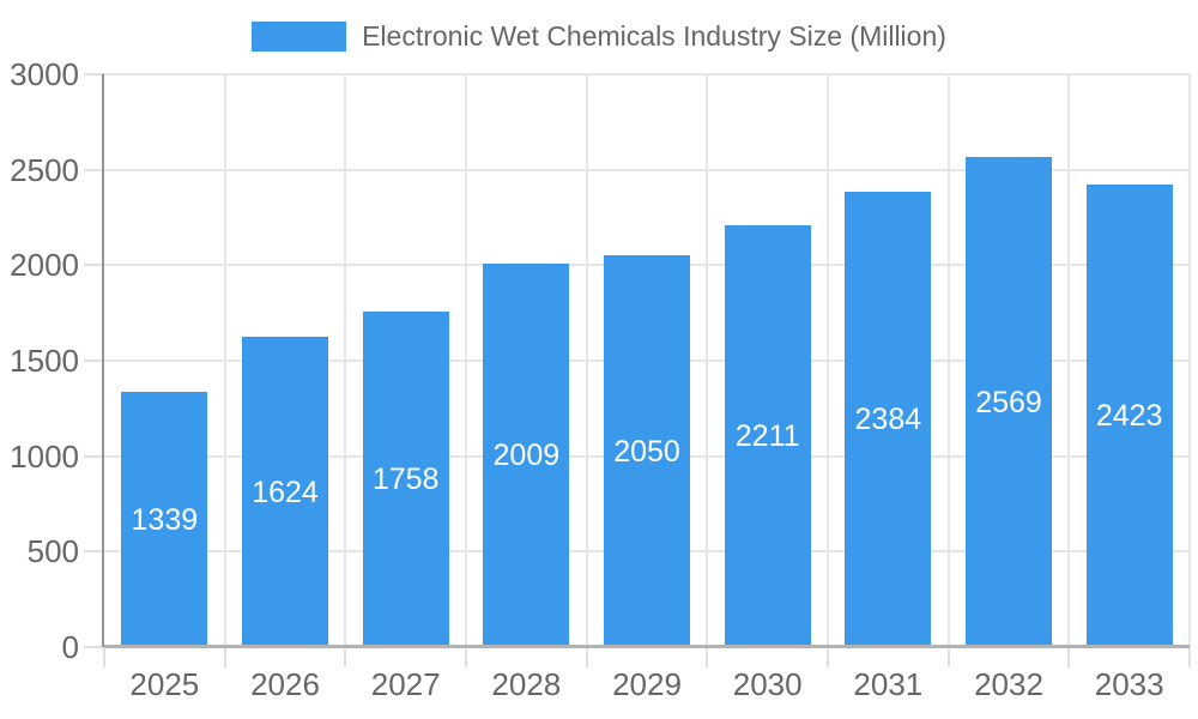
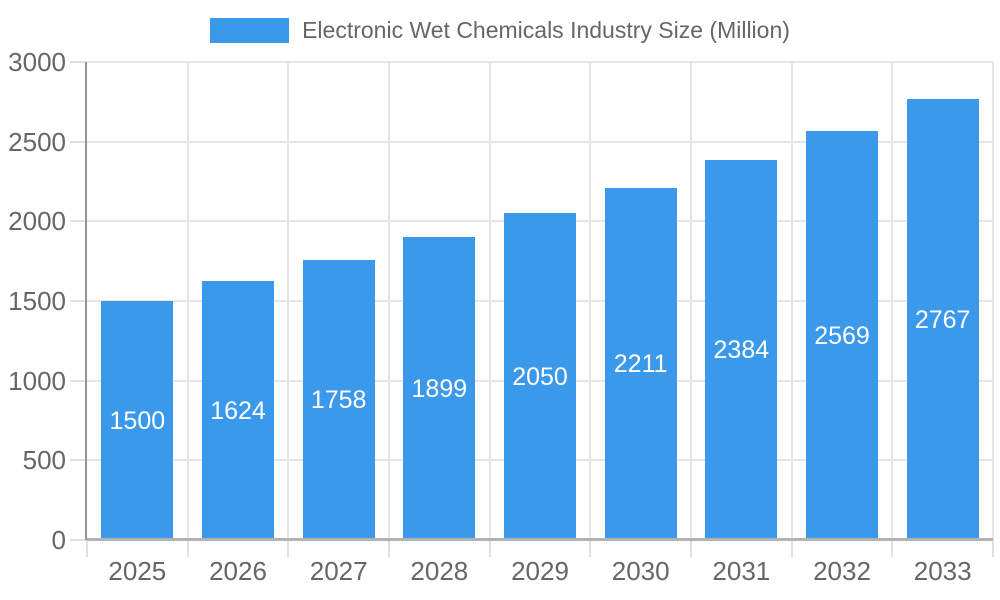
2025: 1339 -> 1500
2028: 2009 -> 1899
2033: 2423 -> 2767
